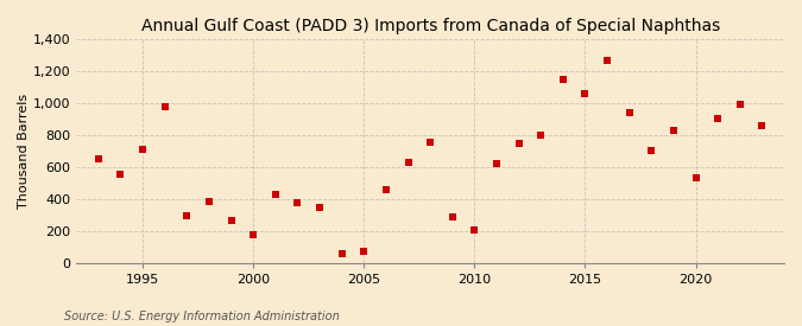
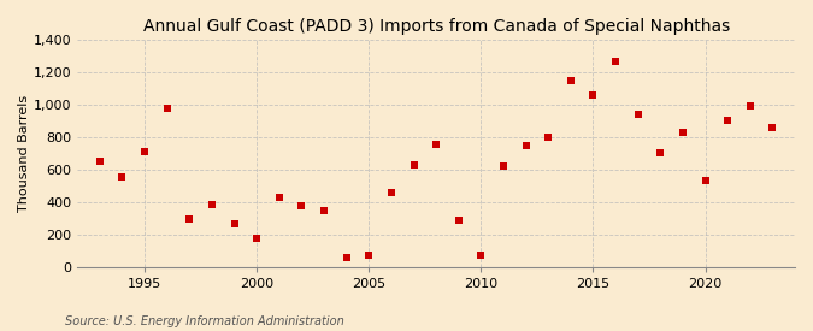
2010: 200 -> 70
